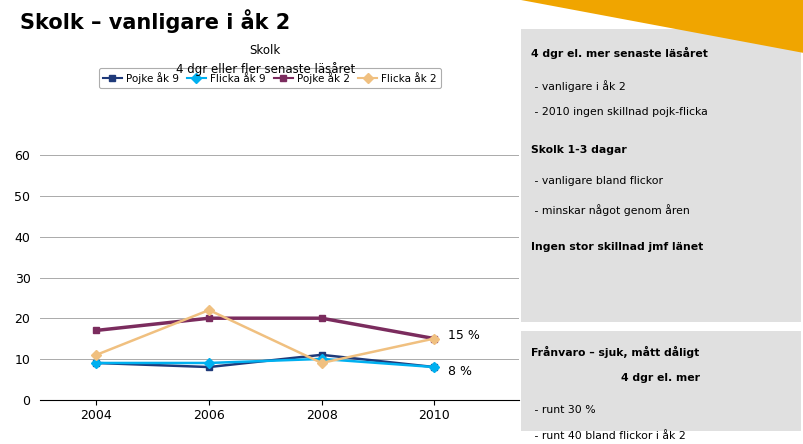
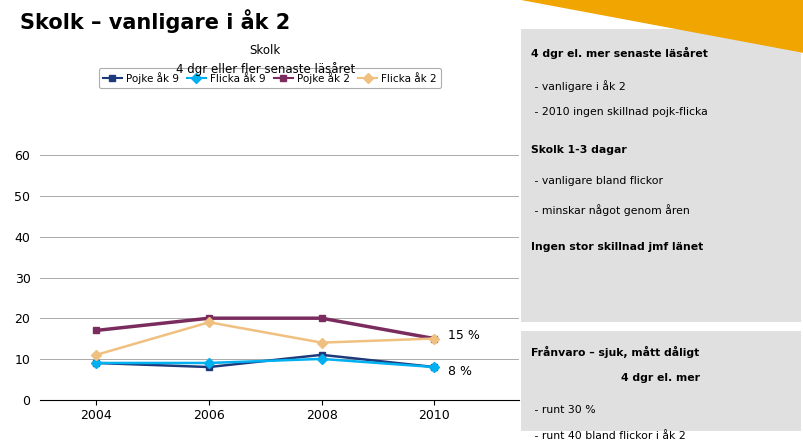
Flicka åk 2/2006: 22 -> 19
Flicka åk 2/2008: 9 -> 14
